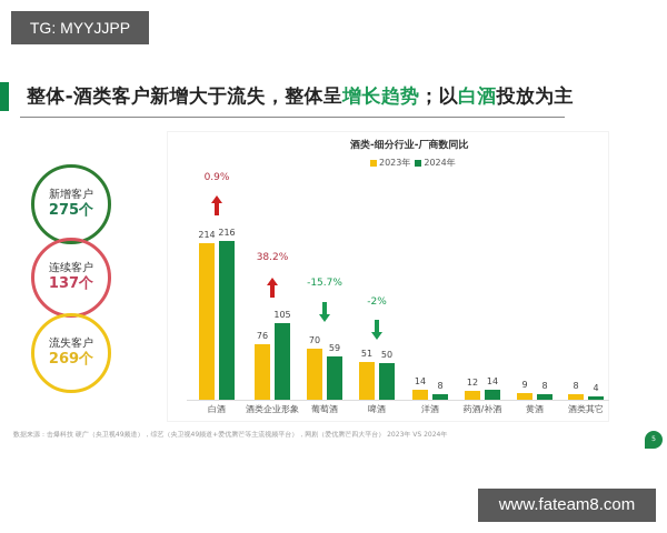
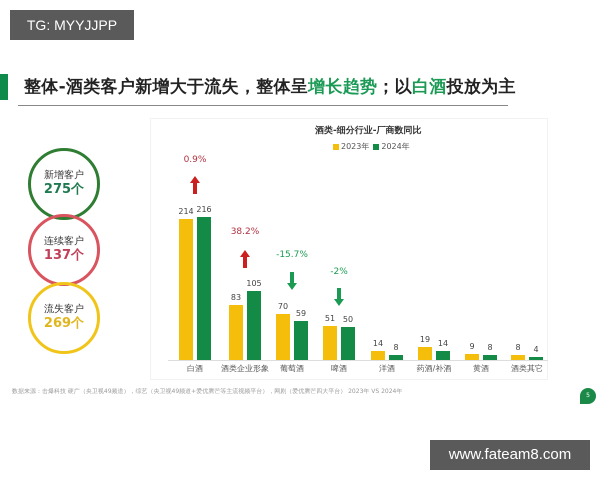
2023年/酒类企业形象: 76 -> 83
2023年/药酒/补酒: 12 -> 19
